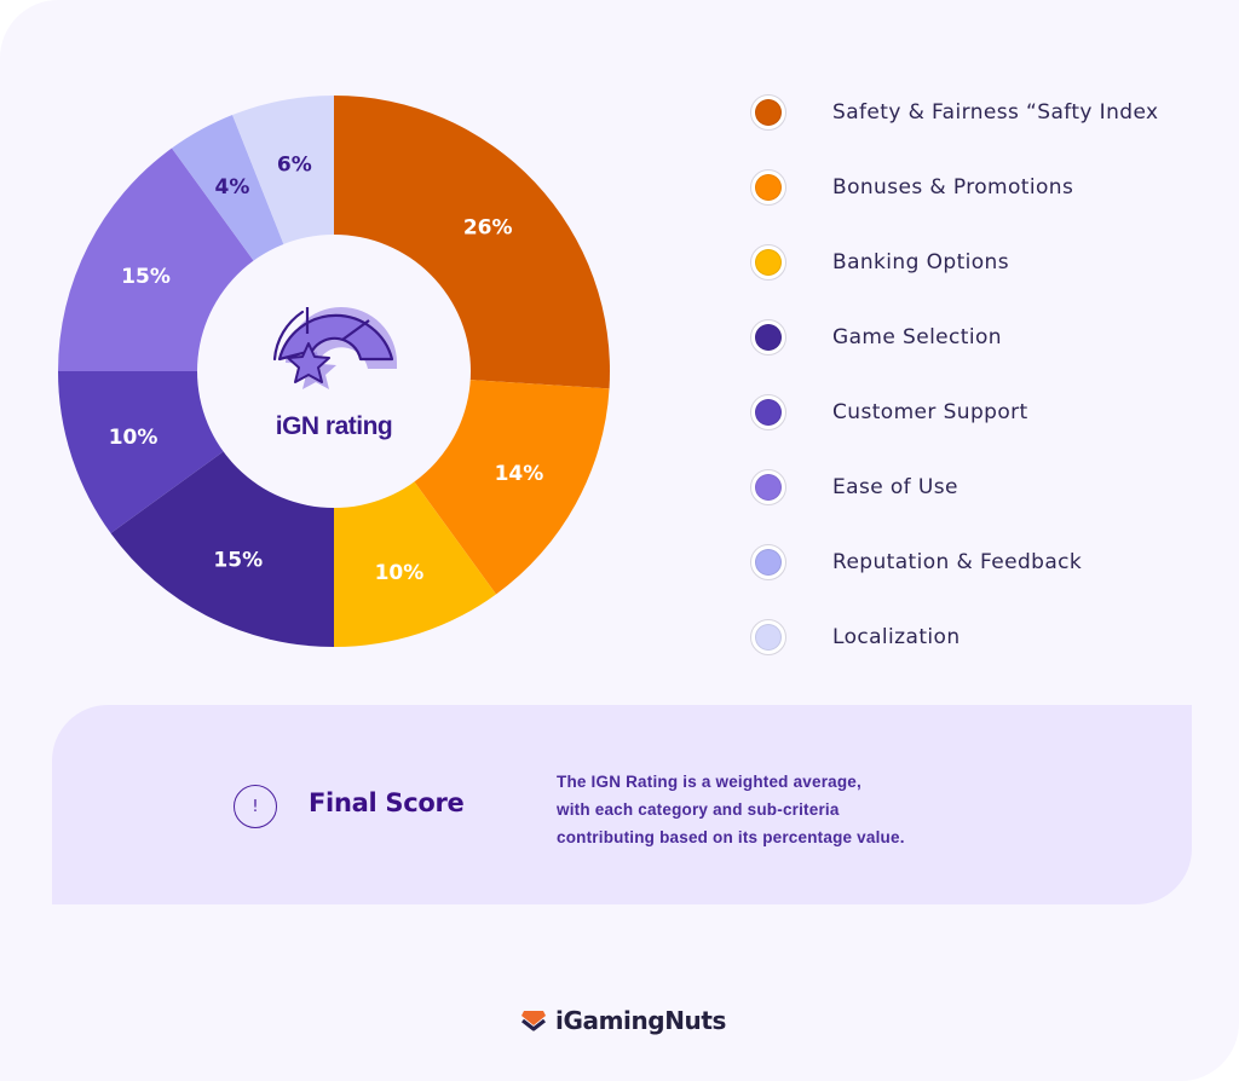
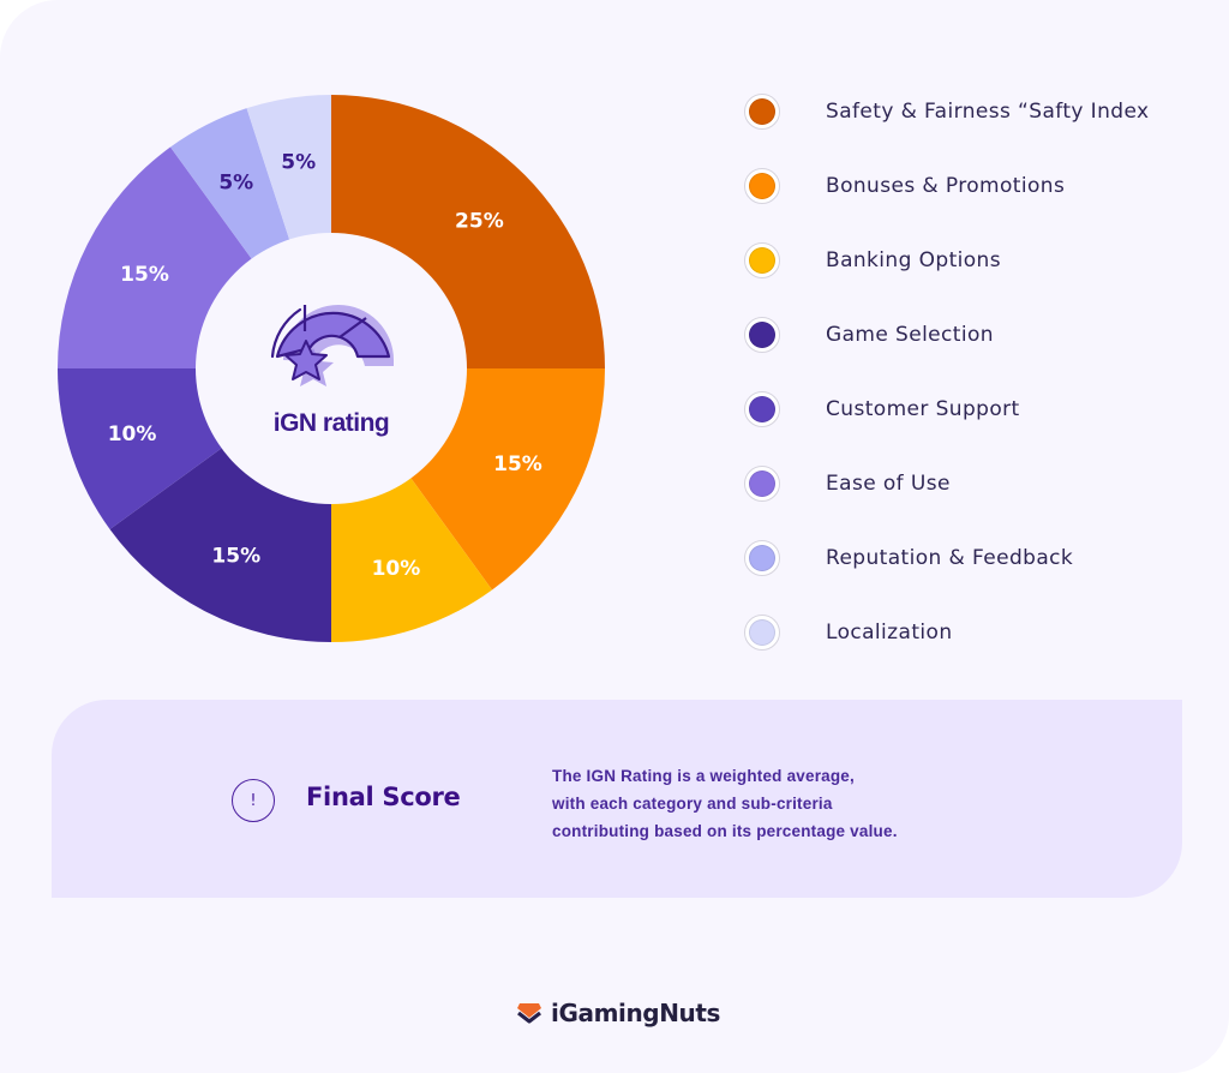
Safety & Fairness “Safty Index: 26% -> 25%
Bonuses & Promotions: 14% -> 15%
Reputation & Feedback: 4% -> 5%
Localization: 6% -> 5%
